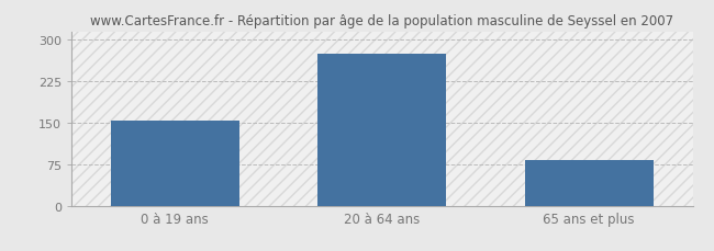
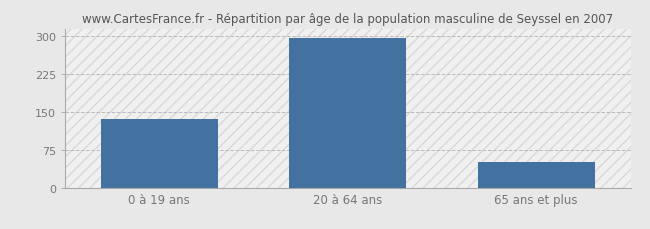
0 à 19 ans: 154 -> 136
20 à 64 ans: 276 -> 296
65 ans et plus: 82 -> 50
